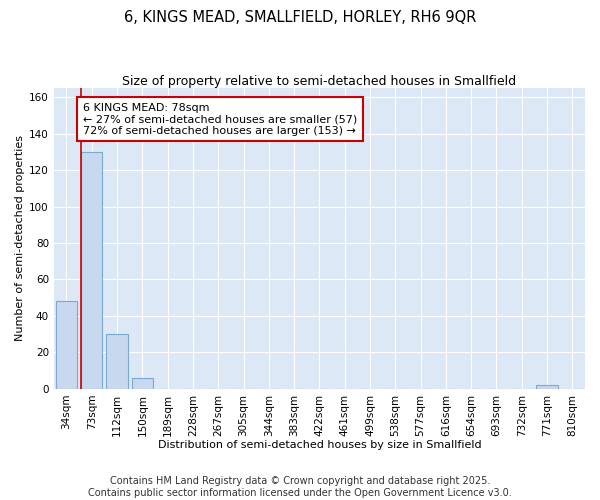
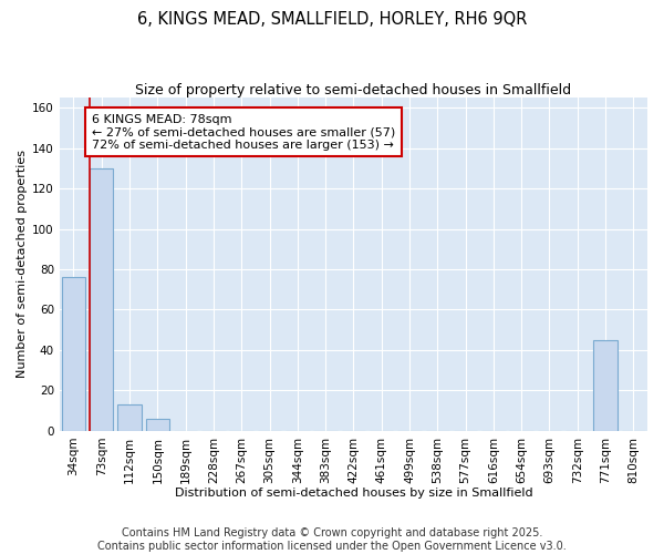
34sqm: 48 -> 76
112sqm: 30 -> 13
771sqm: 2 -> 45
